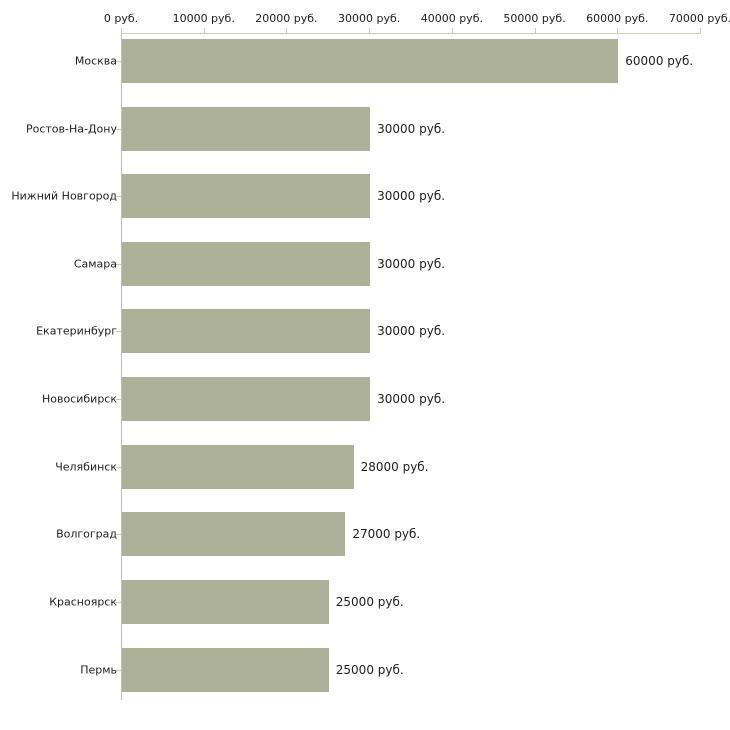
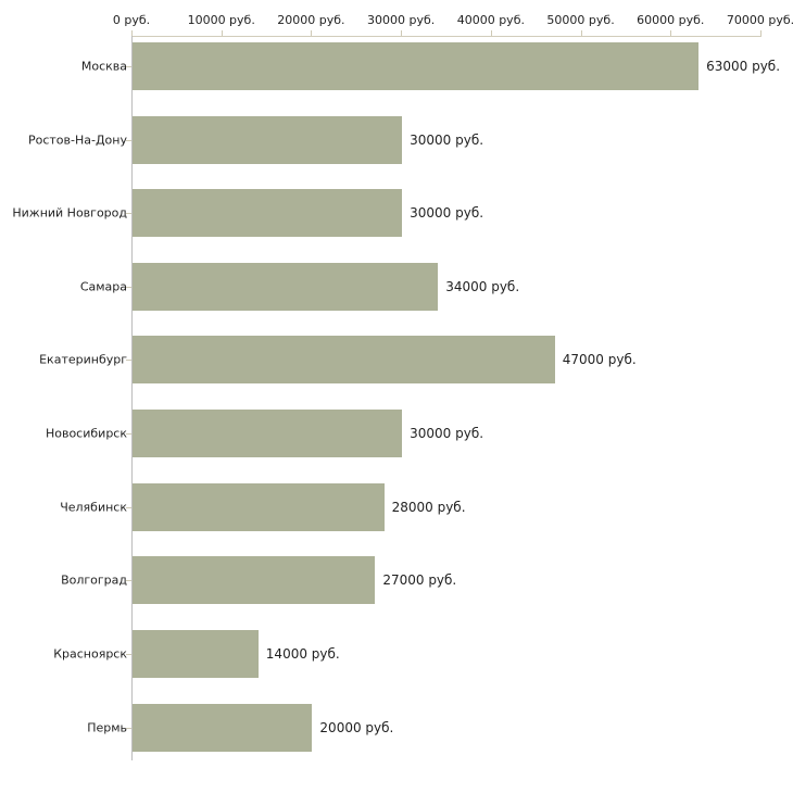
Москва: 60000 -> 63000
Самара: 30000 -> 34000
Екатеринбург: 30000 -> 47000
Красноярск: 25000 -> 14000
Пермь: 25000 -> 20000
